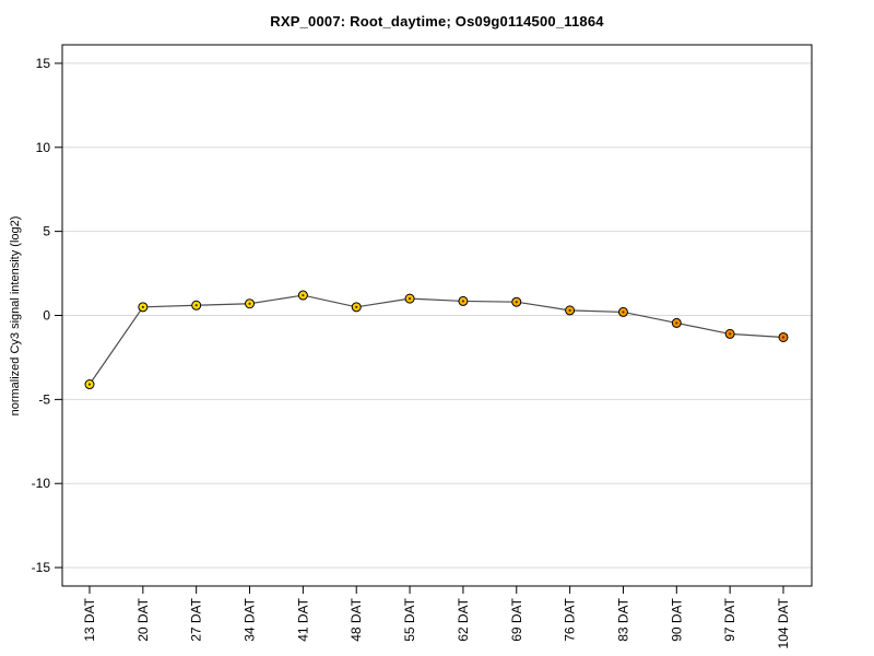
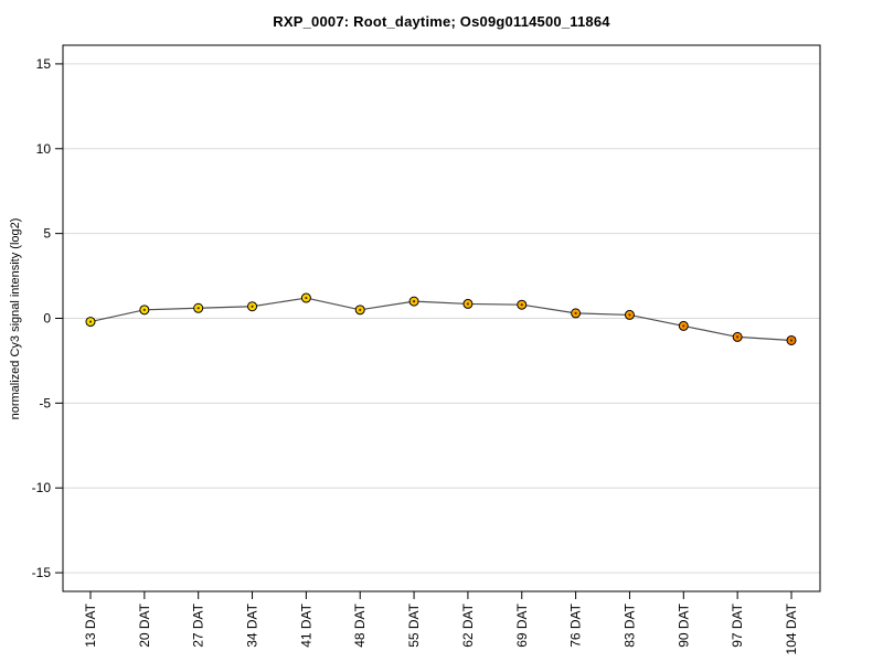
13 DAT: -4.1 -> -0.2
